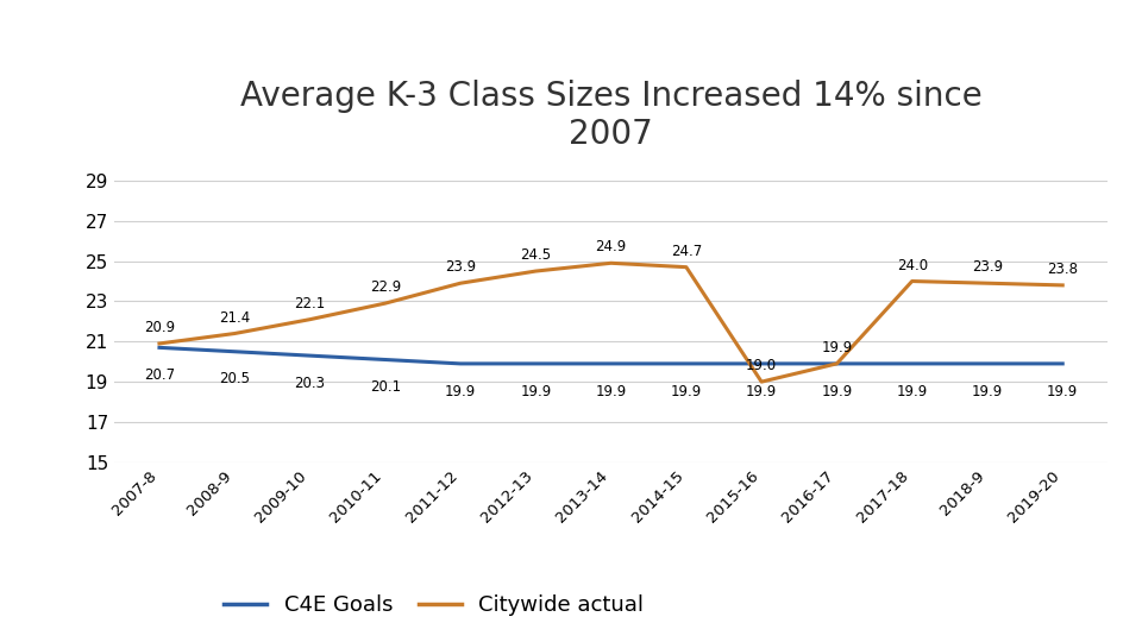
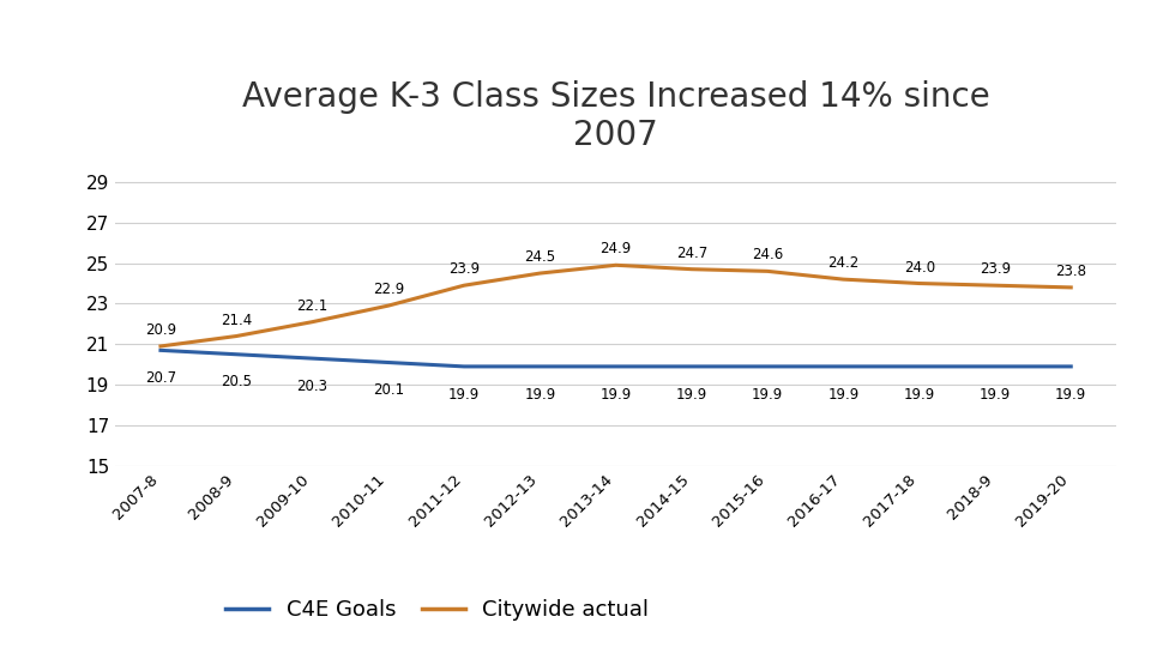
Citywide actual/2015-16: 19.0 -> 24.6
Citywide actual/2016-17: 19.9 -> 24.2
